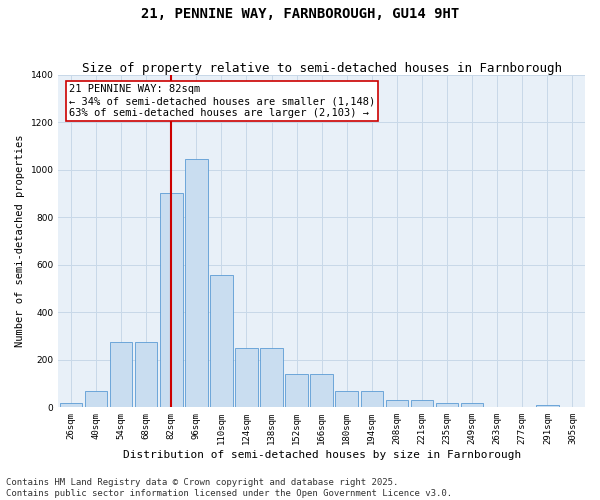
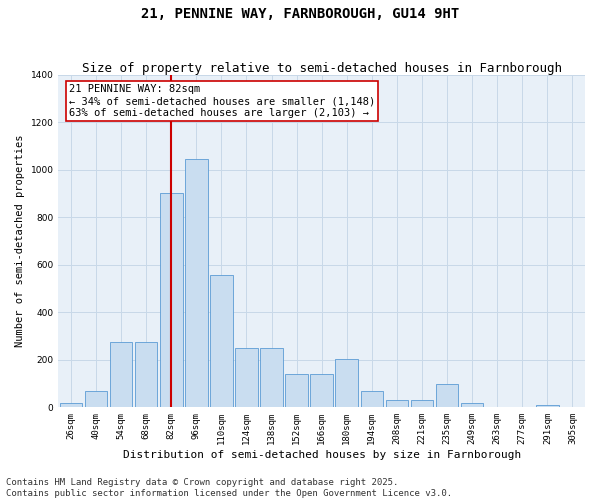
180sqm: 70 -> 205
235sqm: 20 -> 100
